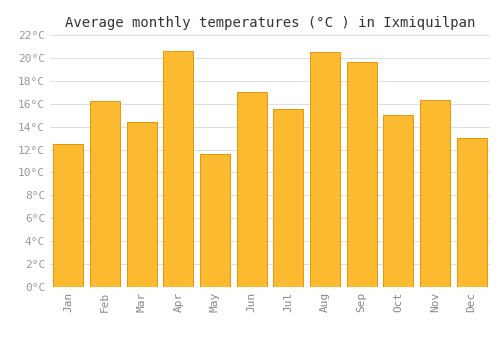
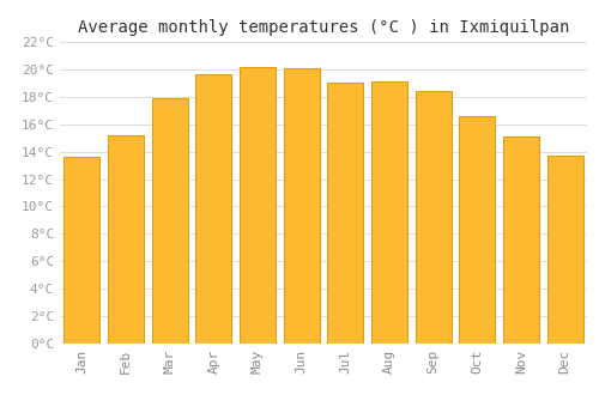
Jan: 12.5°C -> 13.6°C
Feb: 16.2°C -> 15.2°C
Mar: 14.4°C -> 17.9°C
Apr: 20.6°C -> 19.6°C
May: 11.6°C -> 20.2°C
Jun: 17.0°C -> 20.1°C
Jul: 15.5°C -> 19.0°C
Aug: 20.5°C -> 19.1°C
Sep: 19.6°C -> 18.4°C
Oct: 15.0°C -> 16.6°C
Nov: 16.3°C -> 15.1°C
Dec: 13.0°C -> 13.7°C
